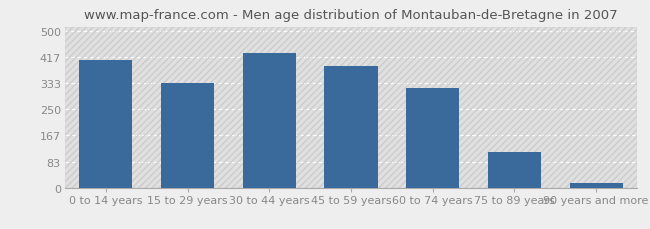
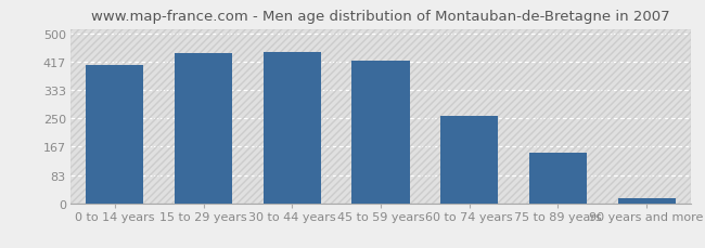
15 to 29 years: 335 -> 443
30 to 44 years: 430 -> 446
45 to 59 years: 390 -> 422
60 to 74 years: 320 -> 258
75 to 89 years: 115 -> 148
